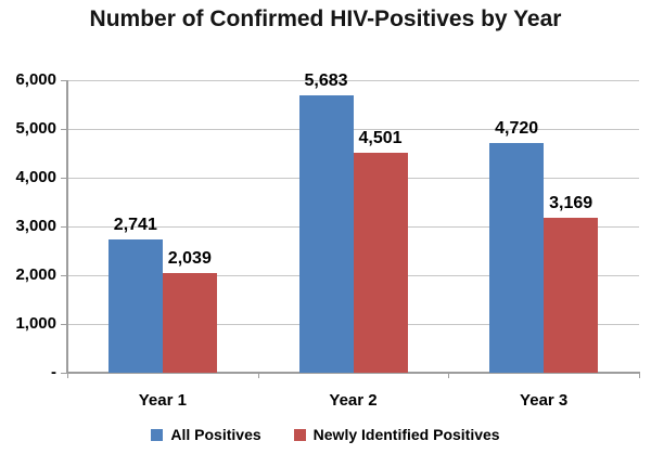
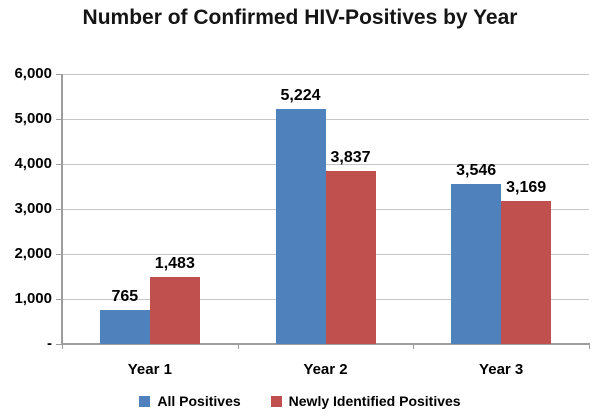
All Positives/Year 1: 2,741 -> 765
Newly Identified Positives/Year 1: 2,039 -> 1,483
All Positives/Year 2: 5,683 -> 5,224
Newly Identified Positives/Year 2: 4,501 -> 3,837
All Positives/Year 3: 4,720 -> 3,546
